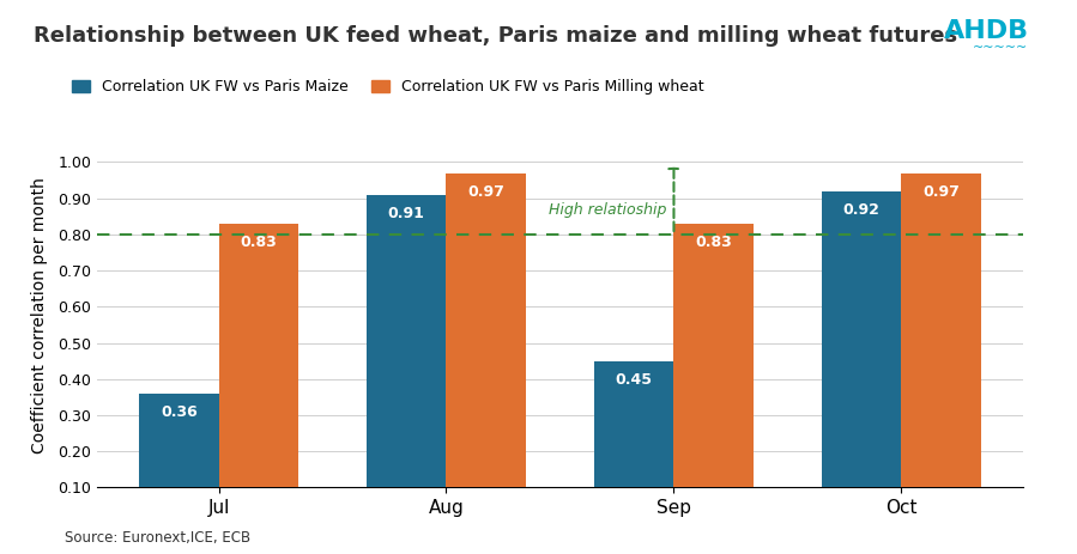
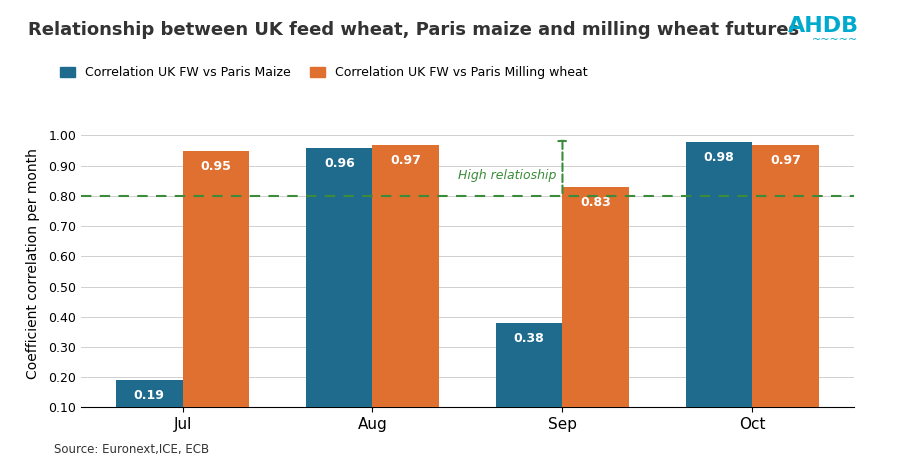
Correlation UK FW vs Paris Maize/Jul: 0.36 -> 0.19
Correlation UK FW vs Paris Milling wheat/Jul: 0.83 -> 0.95
Correlation UK FW vs Paris Maize/Aug: 0.91 -> 0.96
Correlation UK FW vs Paris Maize/Sep: 0.45 -> 0.38
Correlation UK FW vs Paris Maize/Oct: 0.92 -> 0.98
